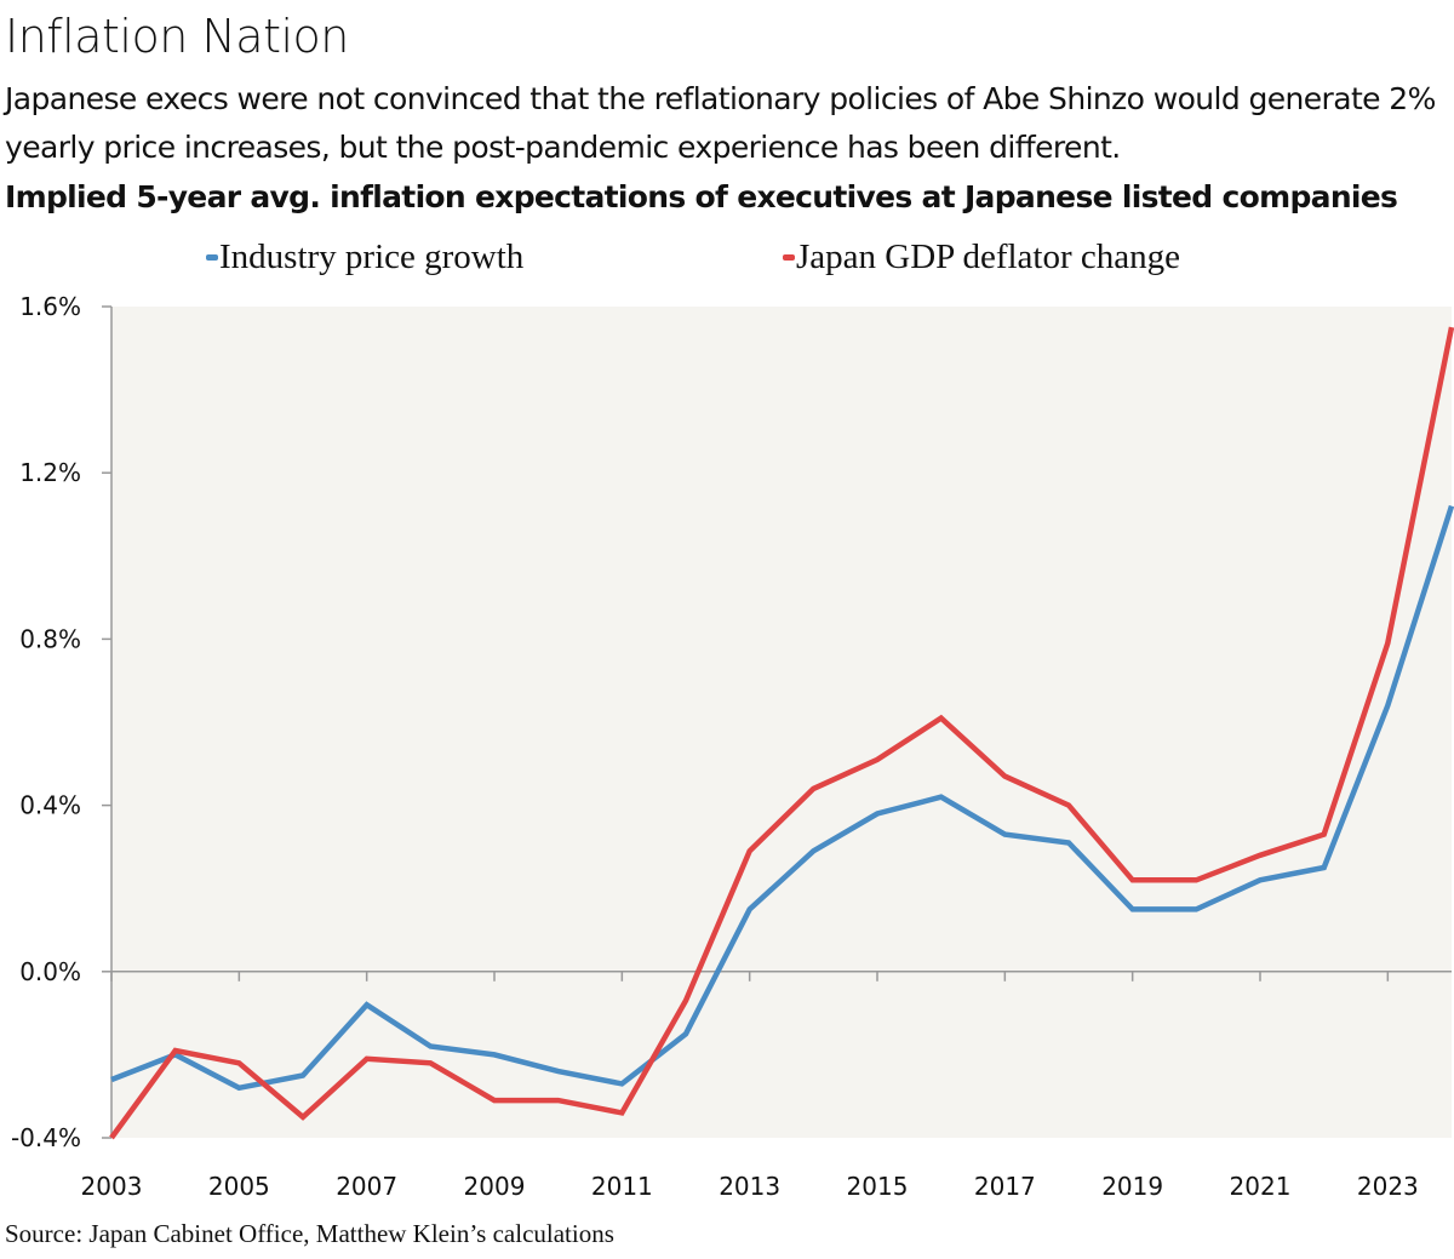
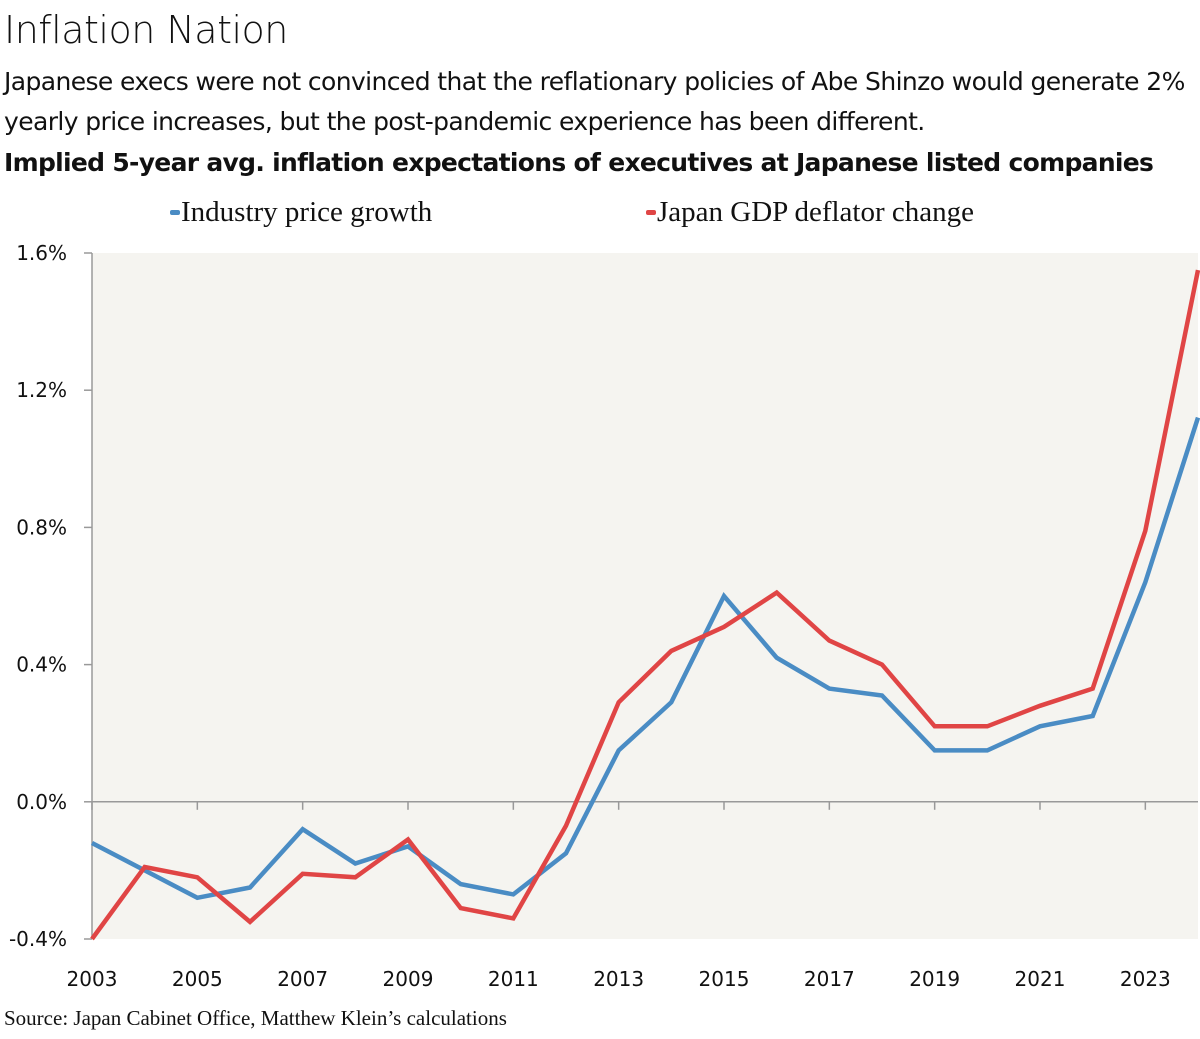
Industry price growth/2003: -0.26% -> -0.12%
Industry price growth/2009: -0.20% -> -0.13%
Japan GDP deflator change/2009: -0.31% -> -0.11%
Industry price growth/2015: 0.38% -> 0.60%
